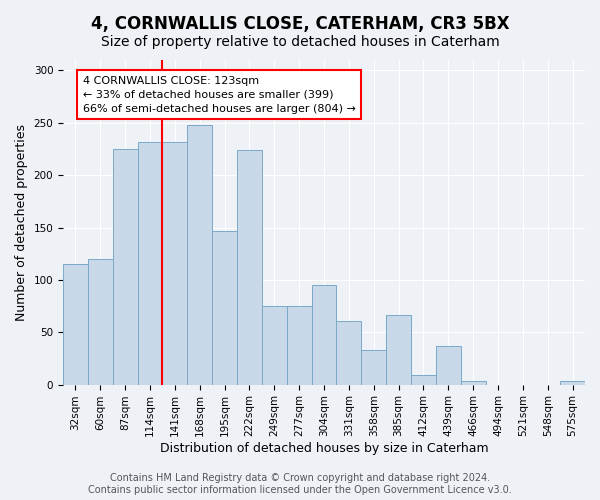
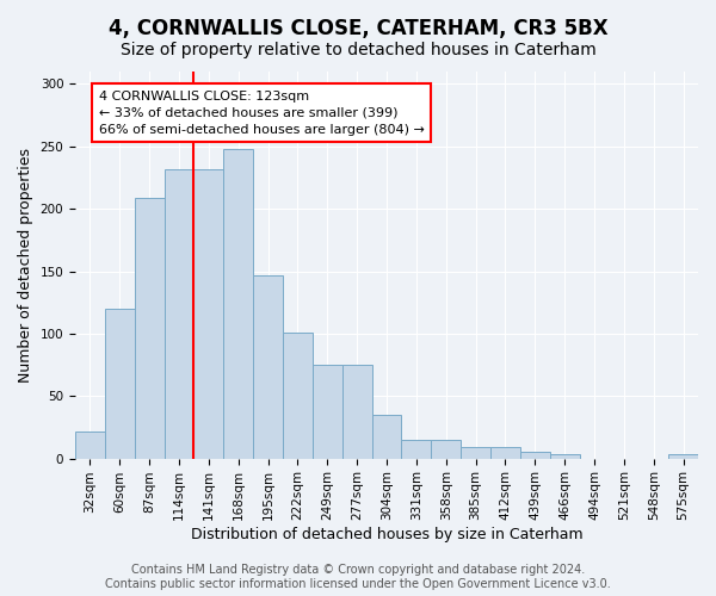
32sqm: 115 -> 22
87sqm: 225 -> 209
222sqm: 224 -> 101
304sqm: 95 -> 35
331sqm: 61 -> 15
358sqm: 33 -> 15
385sqm: 66 -> 9
439sqm: 37 -> 5
